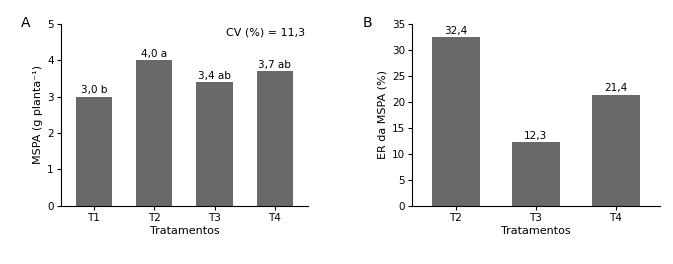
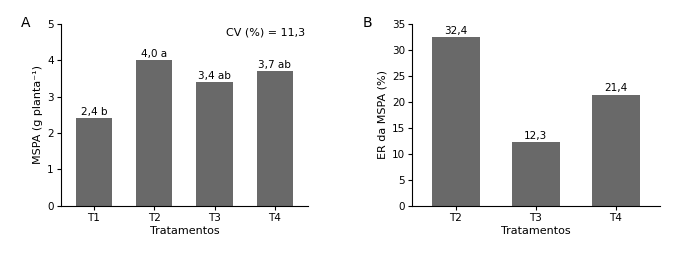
T1: 3,0 -> 2,4
